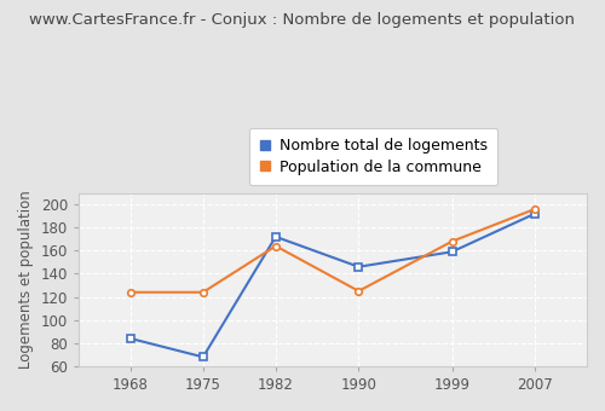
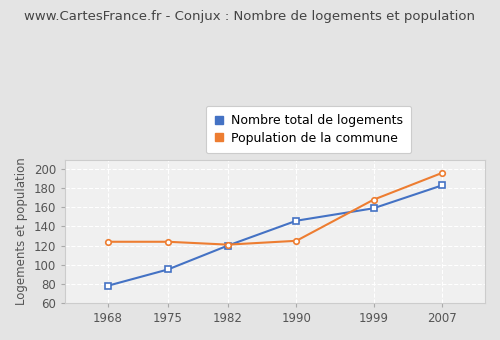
Nombre total de logements/1968: 84 -> 78
Nombre total de logements/1975: 68 -> 95
Nombre total de logements/1982: 172 -> 120
Population de la commune/1982: 164 -> 121
Nombre total de logements/2007: 192 -> 183
